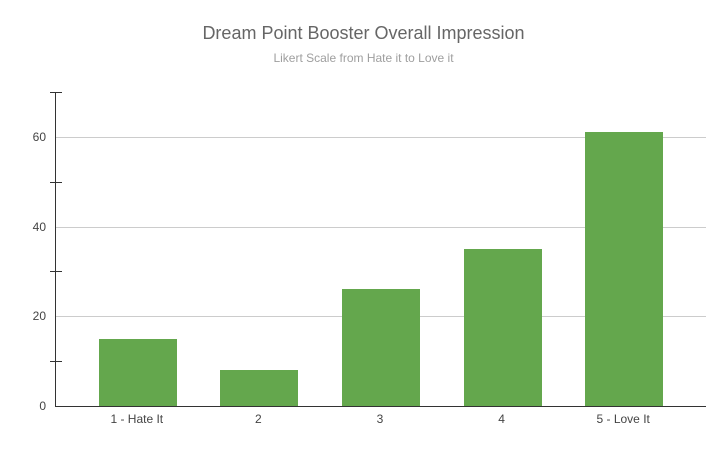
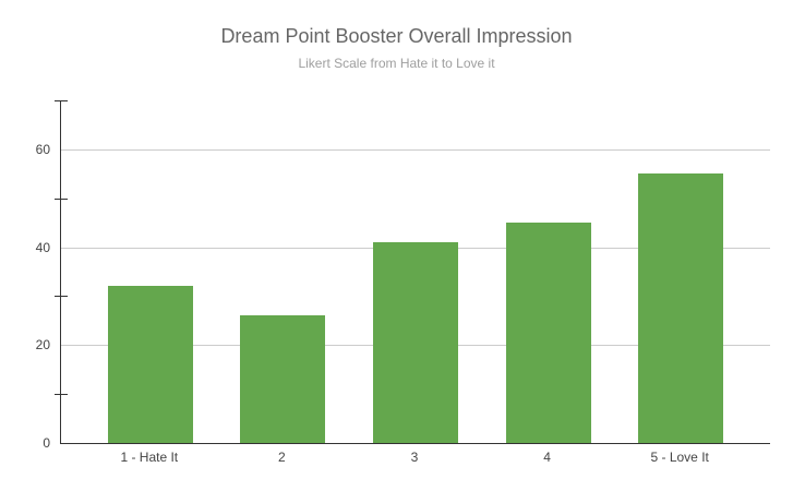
1 - Hate It: 15 -> 32
2: 8 -> 26
3: 26 -> 41
4: 35 -> 45
5 - Love It: 61 -> 55
